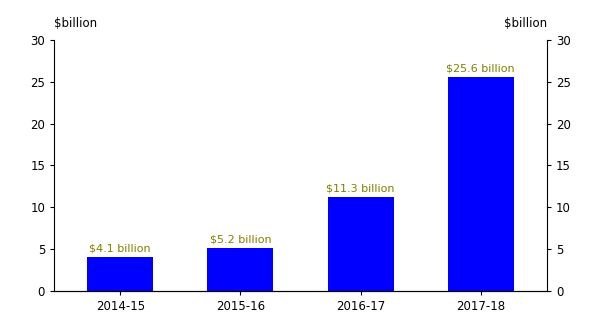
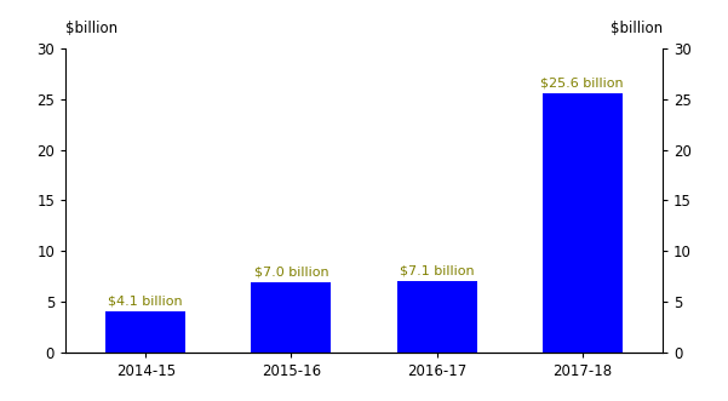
2015-16: $5.2 -> $7.0
2016-17: $11.3 -> $7.1
